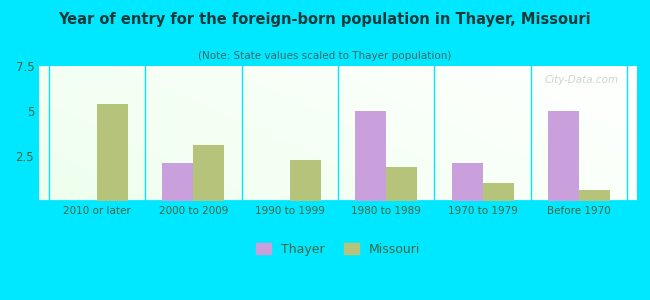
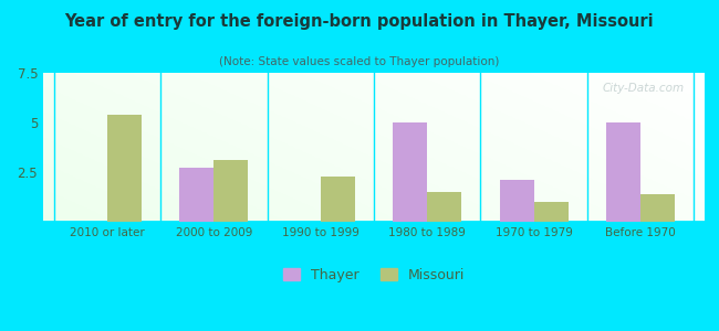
Thayer/2000 to 2009: 2.1 -> 2.7
Missouri/1980 to 1989: 1.9 -> 1.5
Missouri/Before 1970: 0.6 -> 1.4
